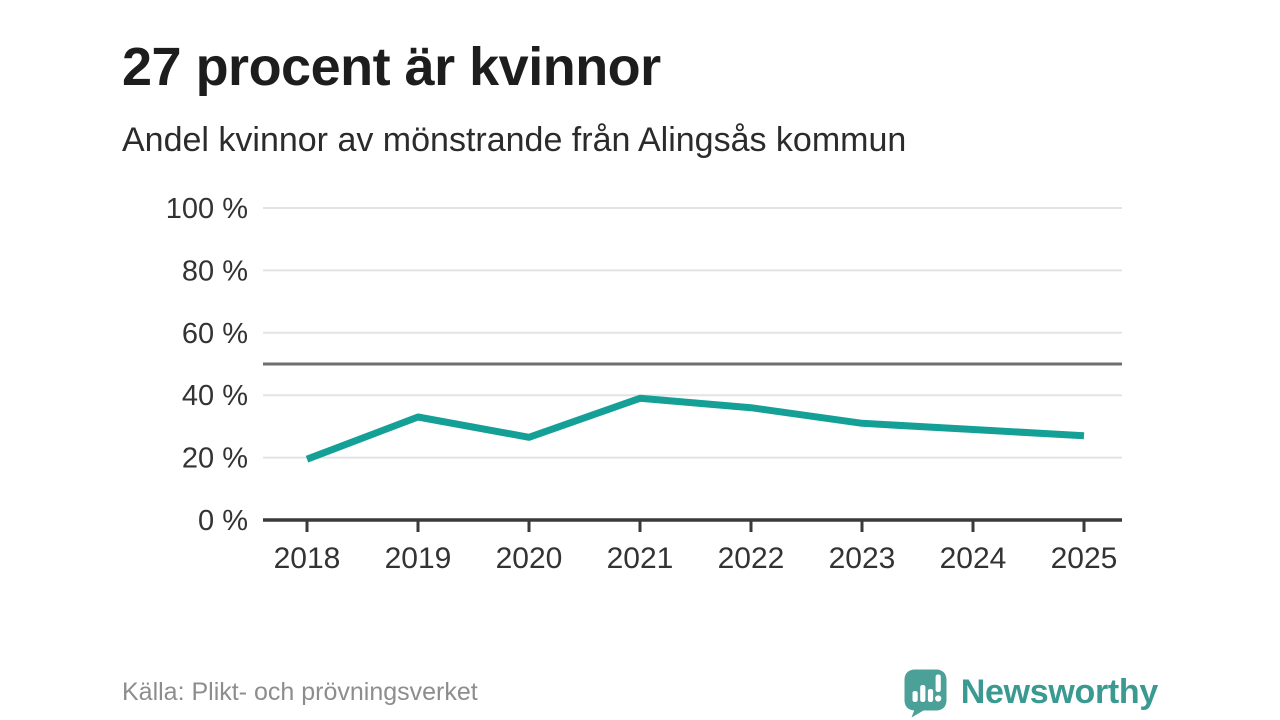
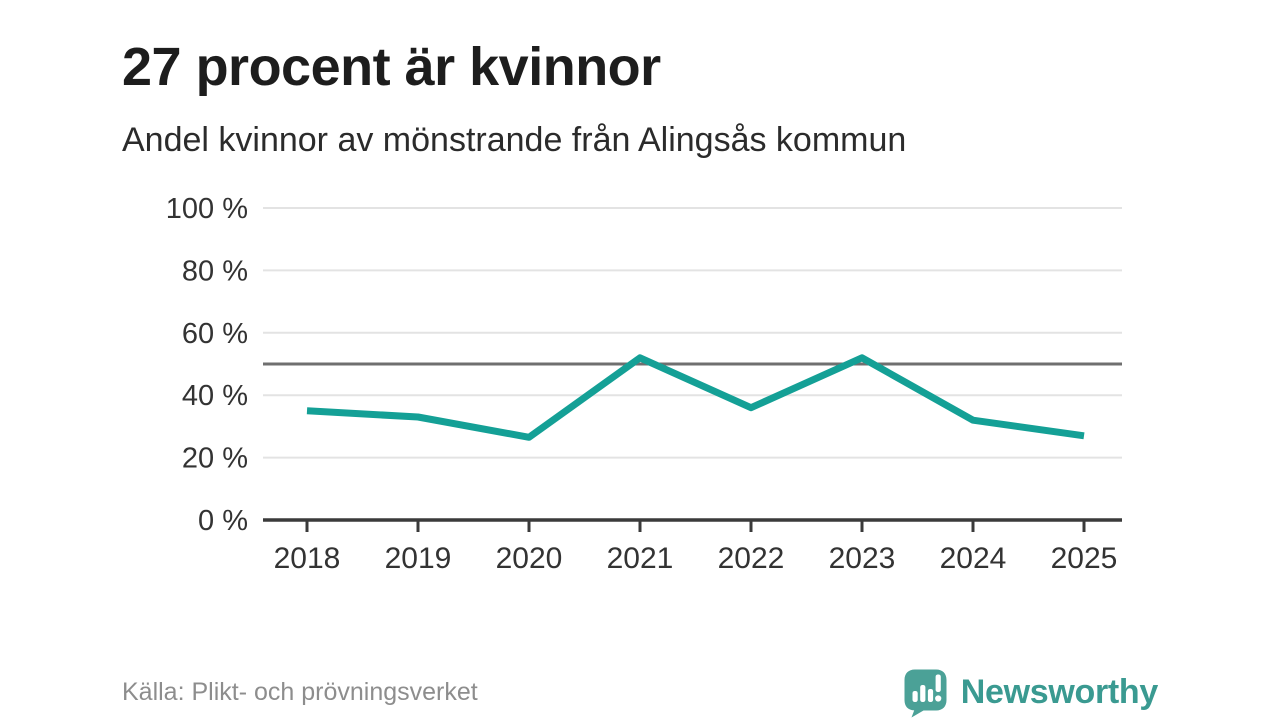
2018: 20% -> 35%
2021: 39% -> 52%
2023: 31% -> 52%
2024: 29% -> 32%
